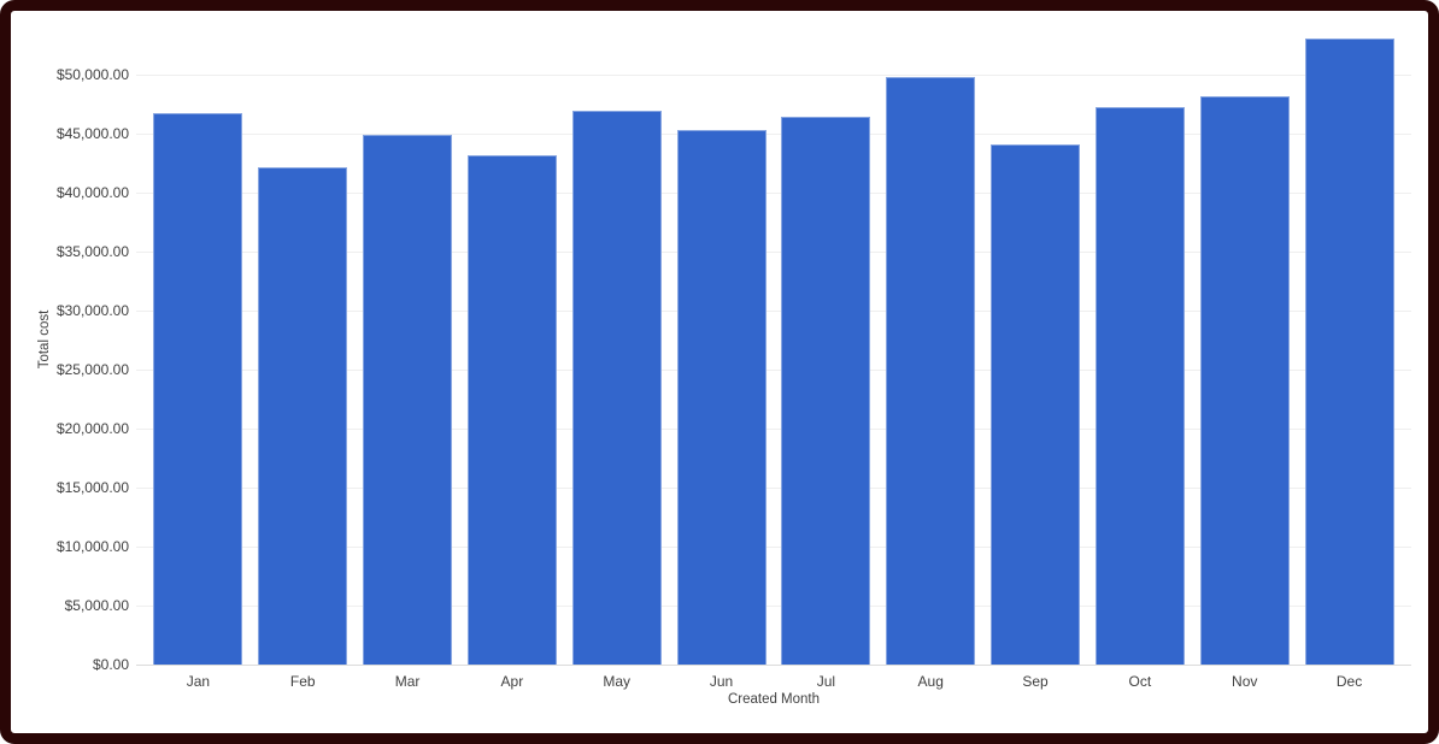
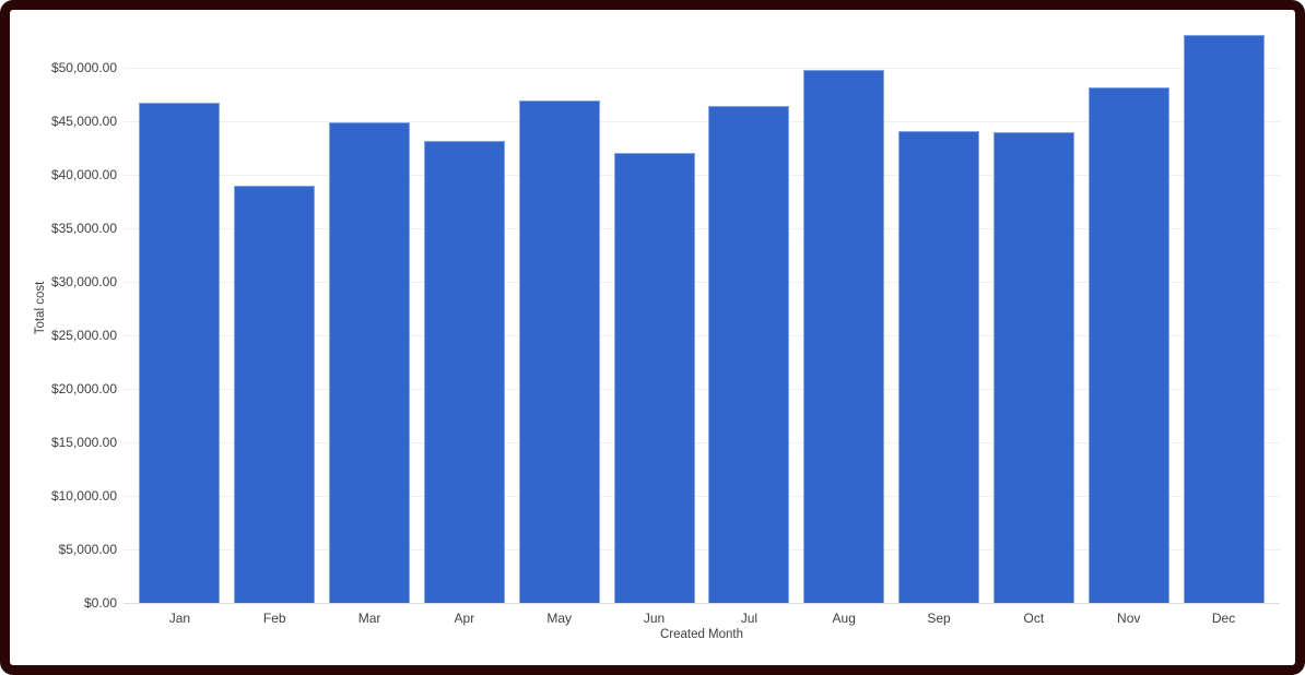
Feb: $42000 -> $39000
Jun: $45000 -> $42000
Oct: $47000 -> $44000
